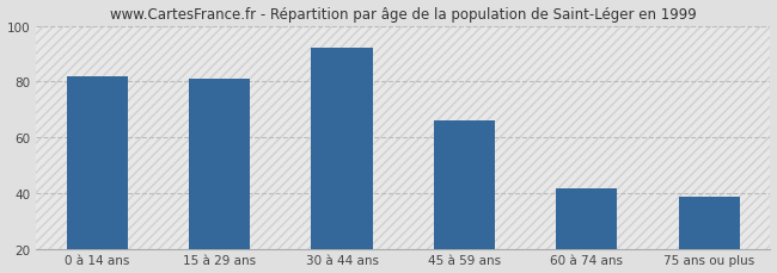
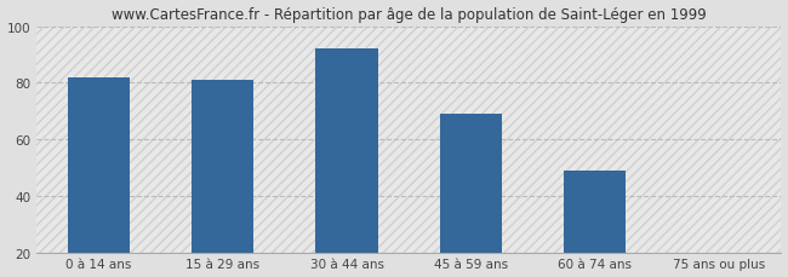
45 à 59 ans: 66 -> 69
60 à 74 ans: 42 -> 49
75 ans ou plus: 39 -> 20
